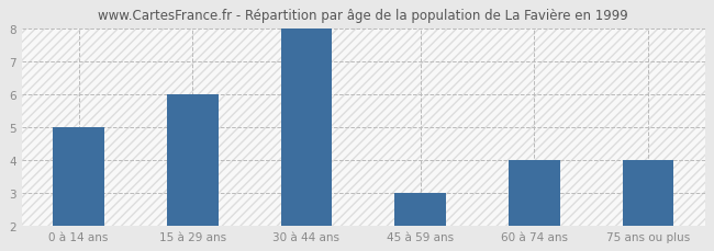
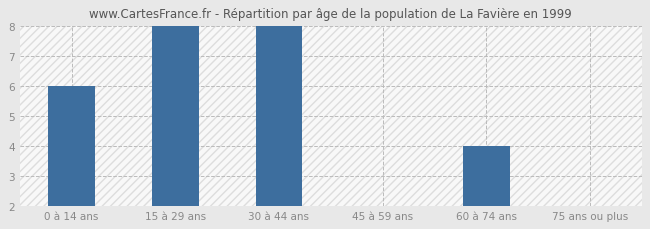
0 à 14 ans: 5 -> 6
15 à 29 ans: 6 -> 8
45 à 59 ans: 3 -> 2
75 ans ou plus: 4 -> 2
